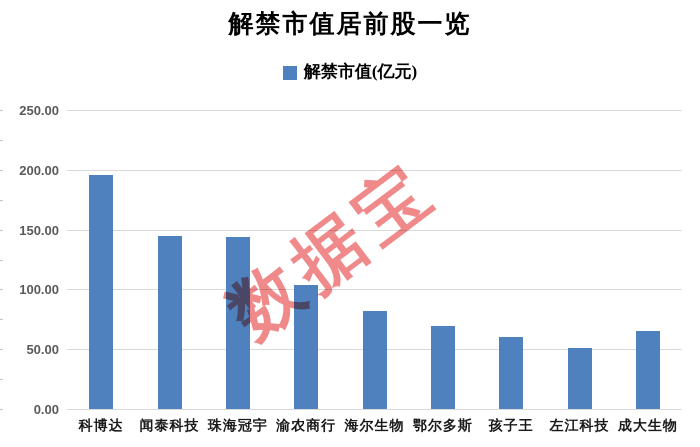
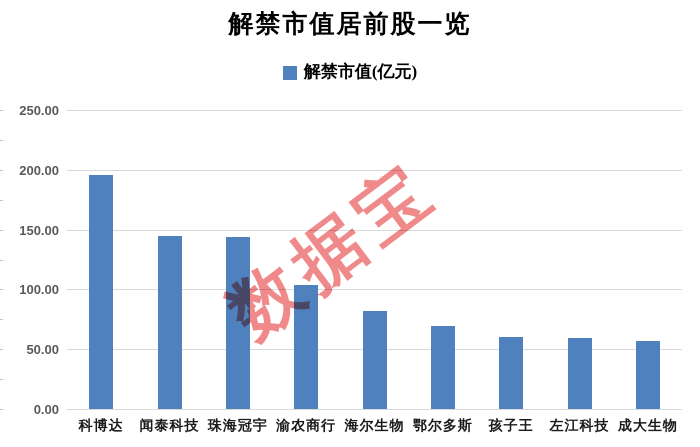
左江科技: 51 -> 59
成大生物: 65 -> 57
